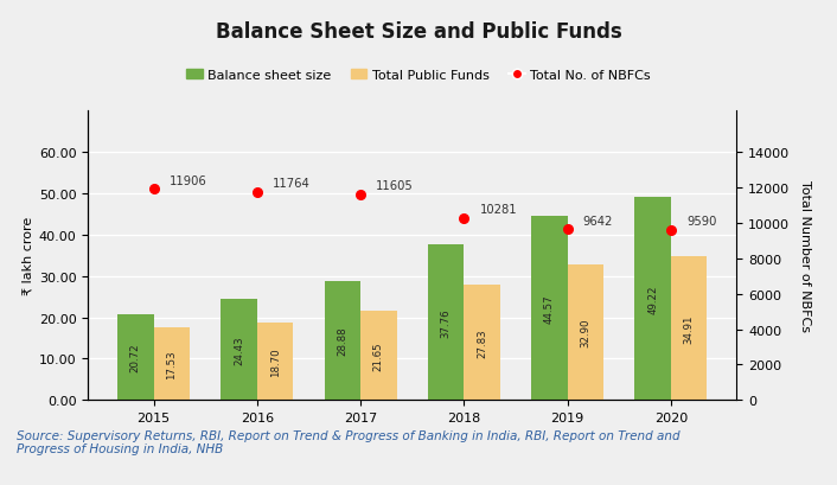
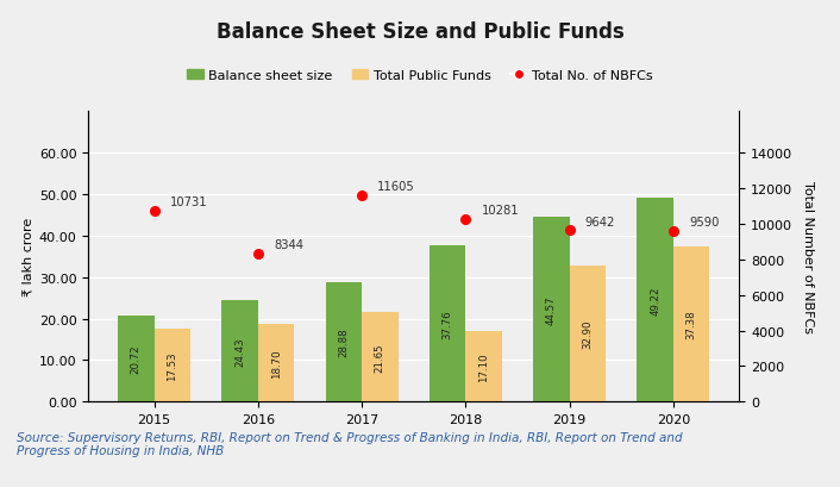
Total No. of NBFCs/2015: 11906 -> 10731
Total No. of NBFCs/2016: 11764 -> 8344
Total Public Funds/2018: 27.83 -> 17.10
Total Public Funds/2020: 34.91 -> 37.38
